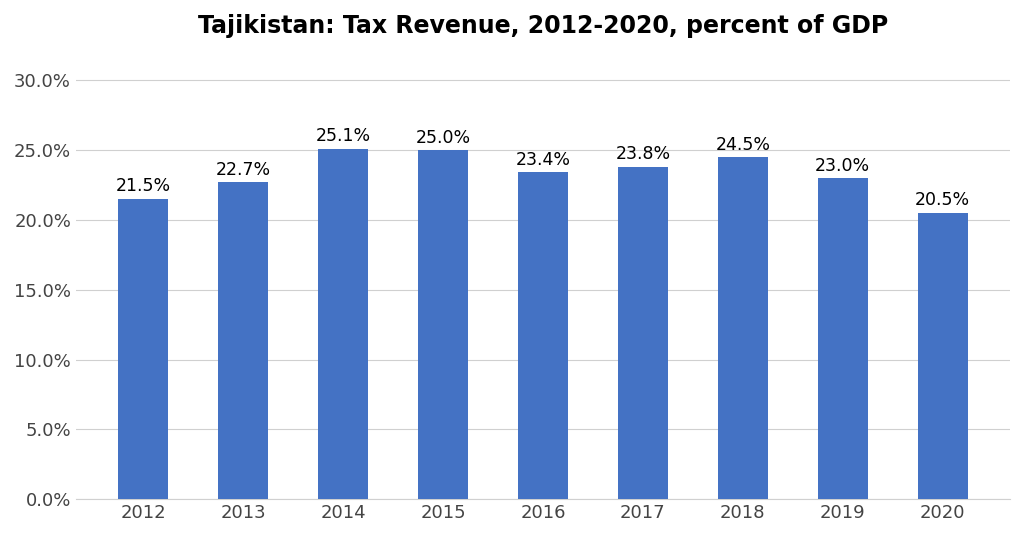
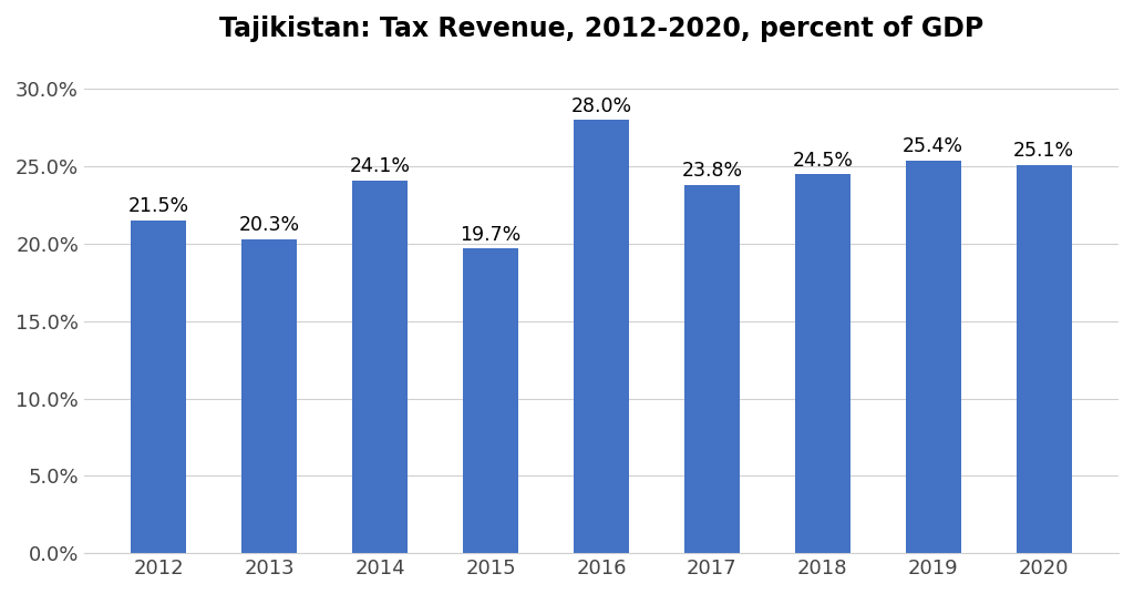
2013: 22.7% -> 20.3%
2014: 25.1% -> 24.1%
2015: 25.0% -> 19.7%
2016: 23.4% -> 28.0%
2019: 23.0% -> 25.4%
2020: 20.5% -> 25.1%
